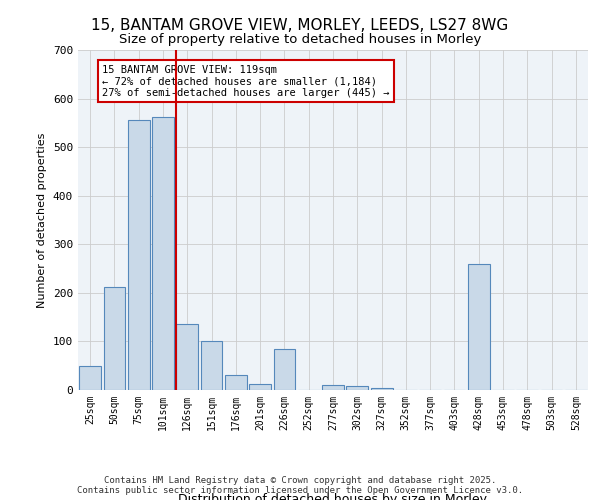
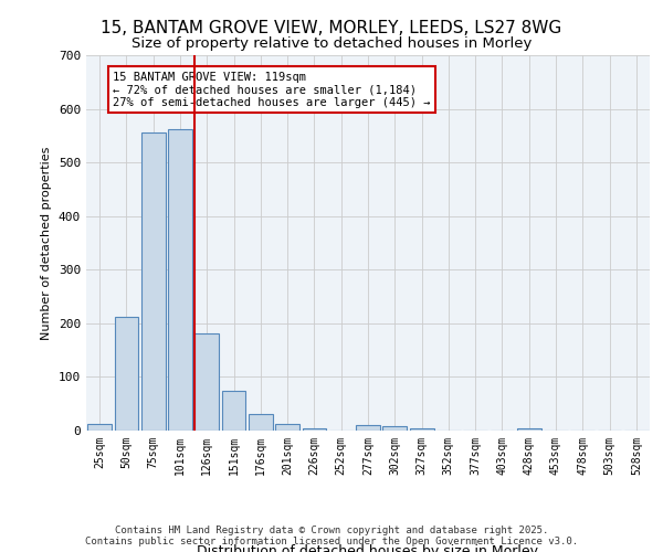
25sqm: 50 -> 12
126sqm: 135 -> 182
151sqm: 100 -> 75
226sqm: 85 -> 5
428sqm: 260 -> 5
